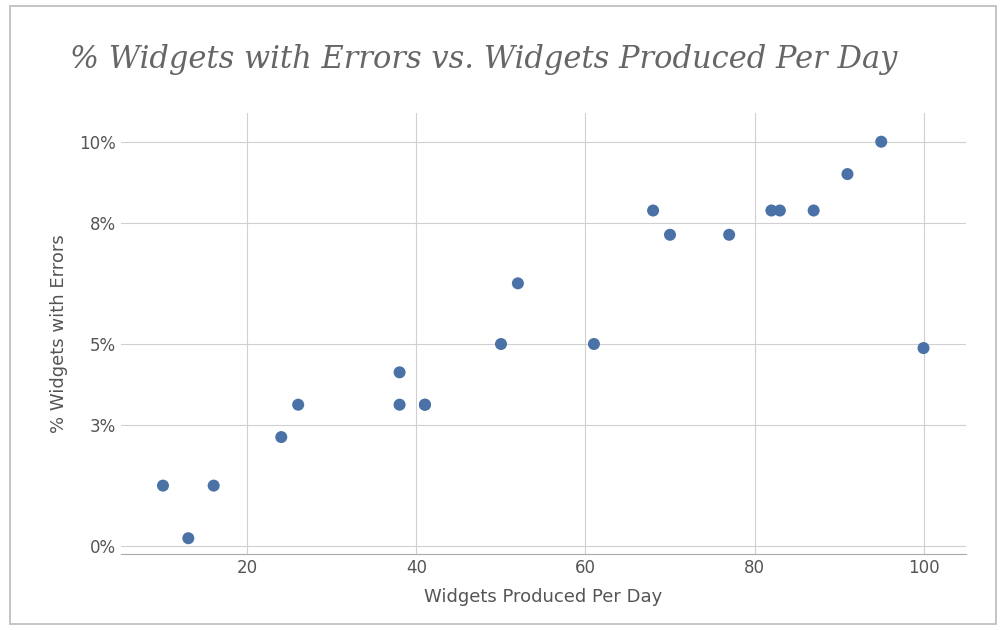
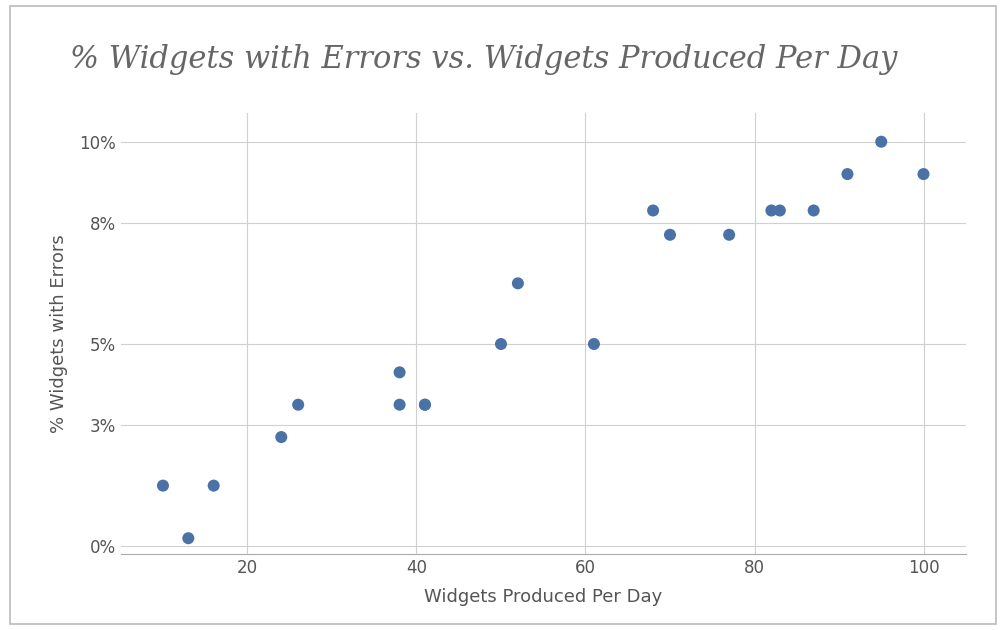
100: 4.9% -> 9.2%
